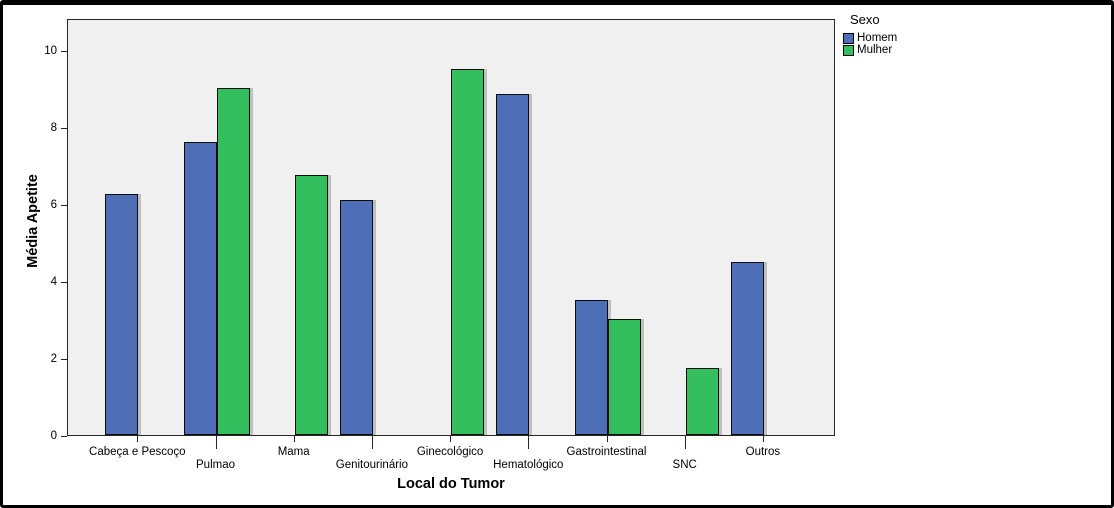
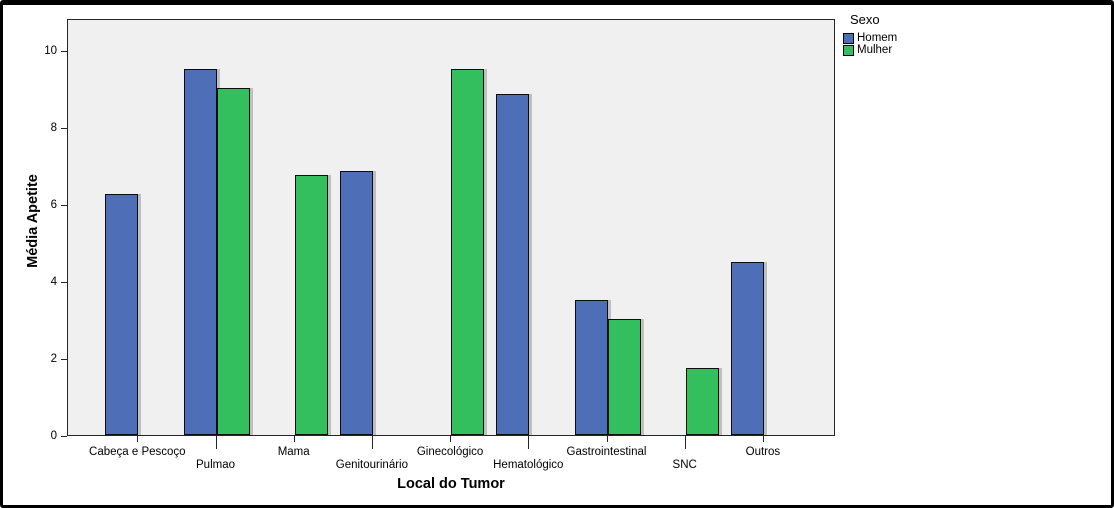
Homem/Pulmao: 7.6 -> 9.5
Homem/Genitourinário: 6.1 -> 6.8
